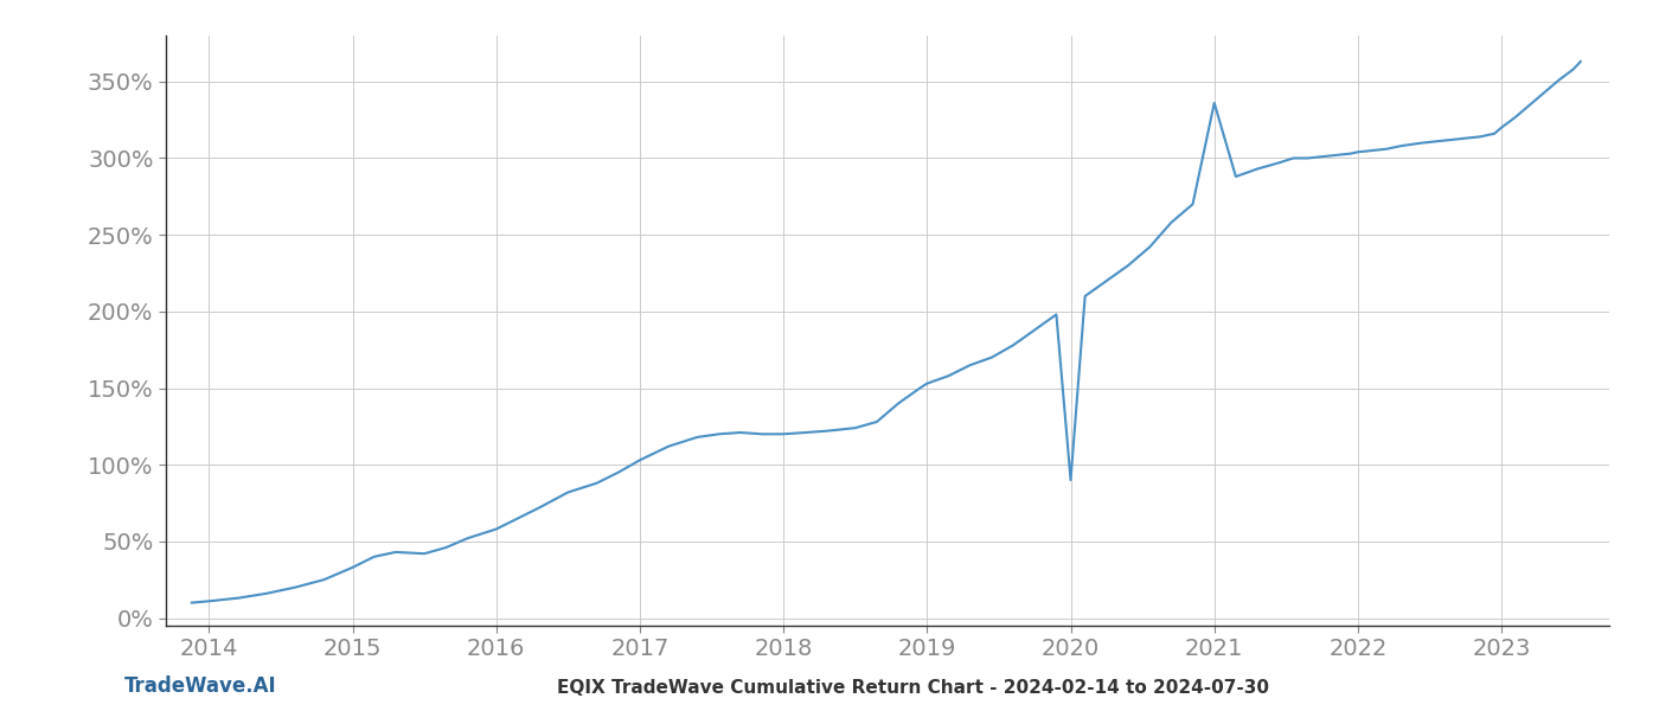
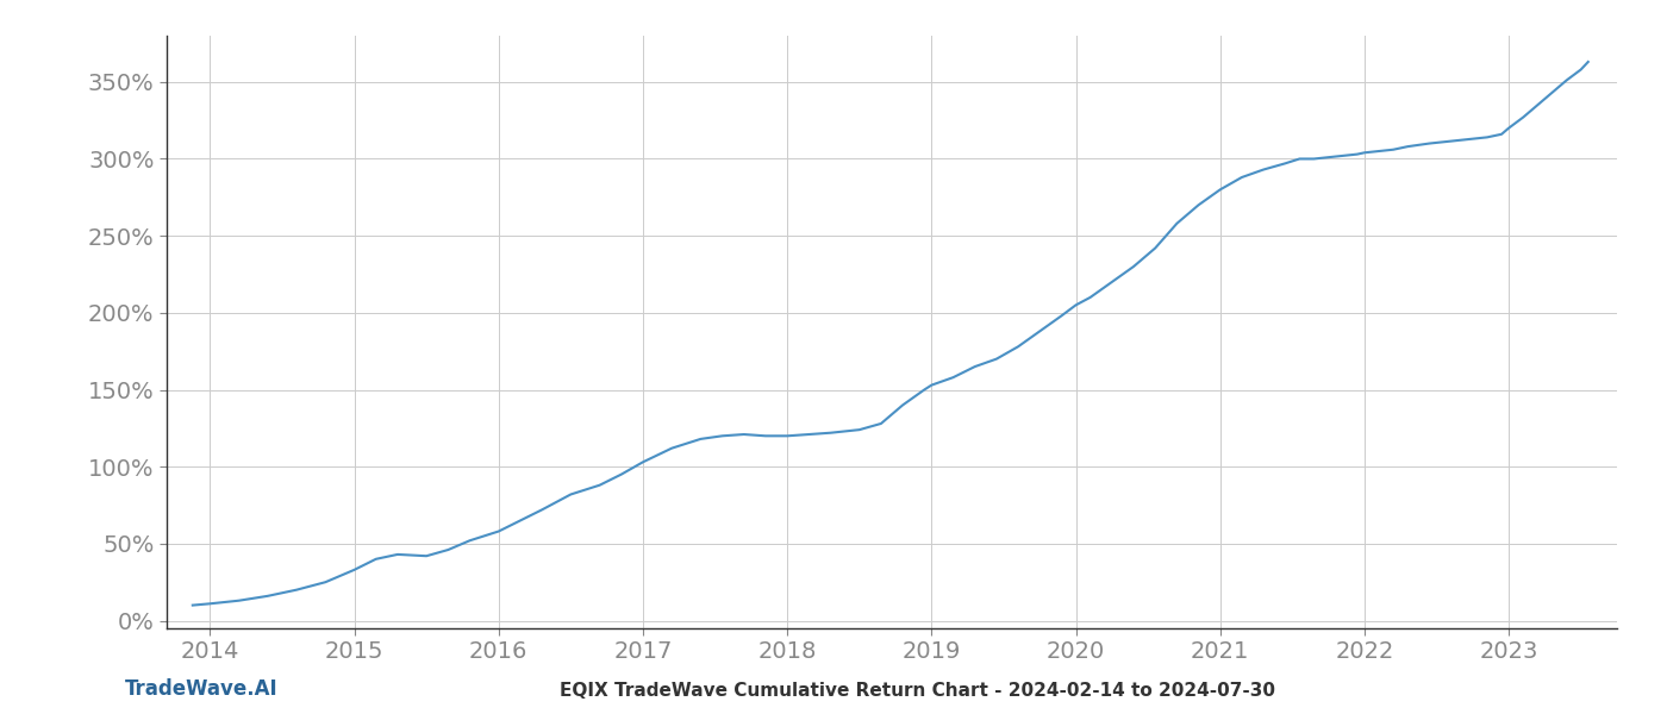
2020: 90% -> 205%
2021: 336% -> 280%
